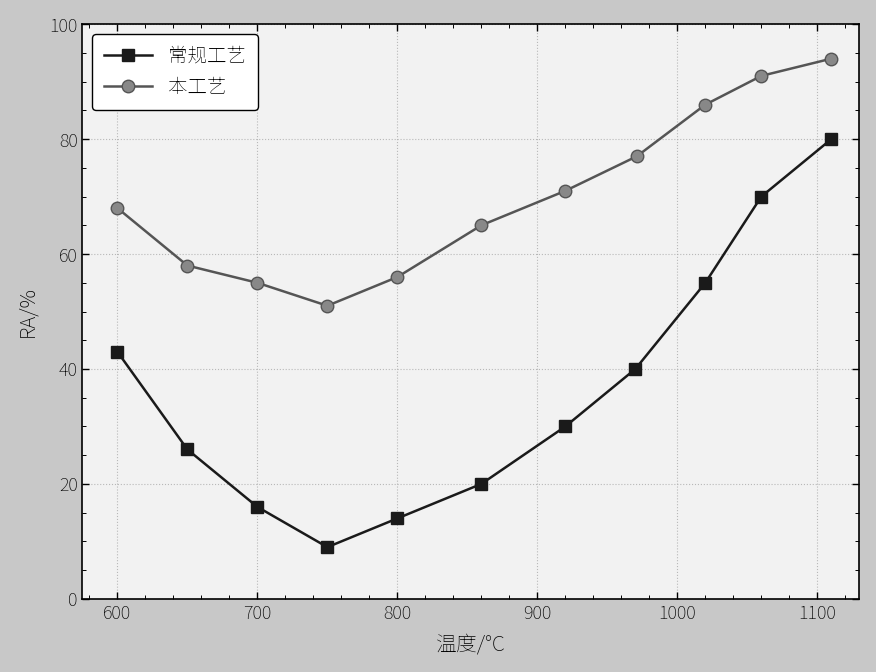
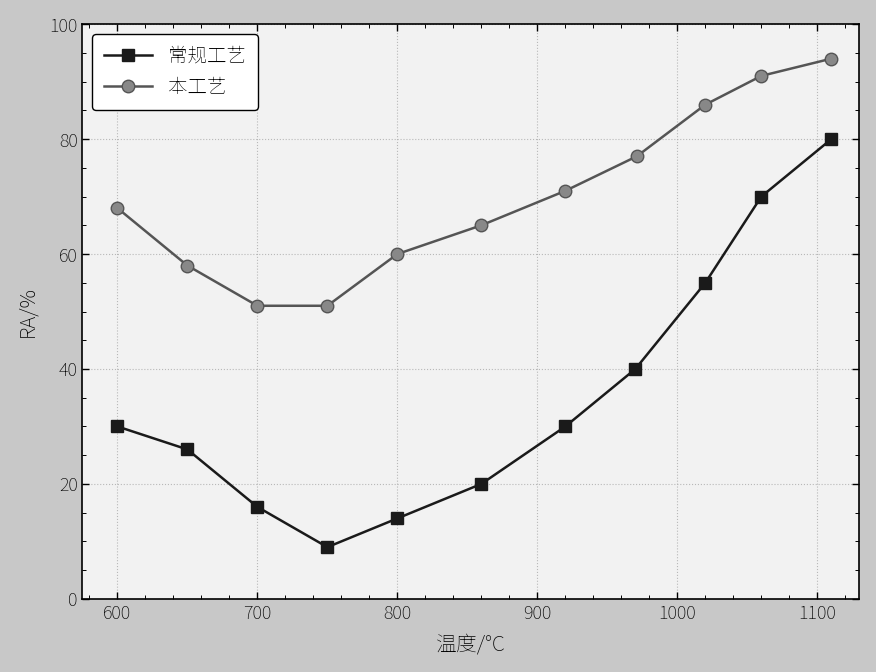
常规工艺/600: 43 -> 30
本工艺/700: 55 -> 51
本工艺/800: 56 -> 60
